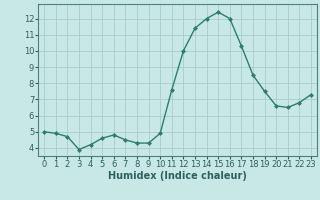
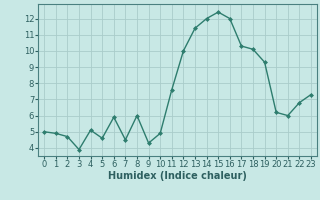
4: 4.2 -> 5.1
6: 4.8 -> 5.9
8: 4.3 -> 6.0
18: 8.5 -> 10.1
19: 7.5 -> 9.3
20: 6.6 -> 6.2
21: 6.5 -> 6.0
